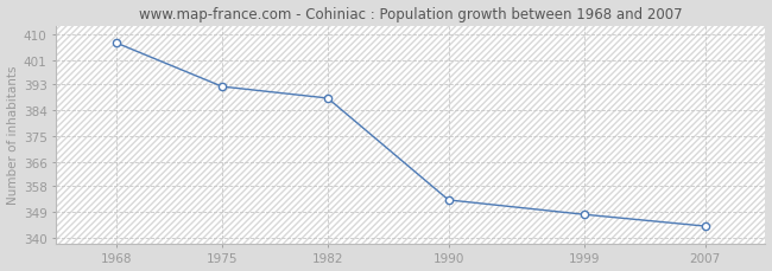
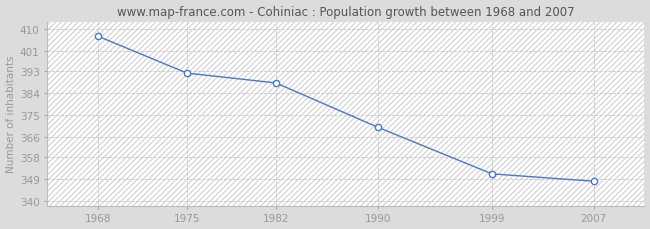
1990: 353 -> 370
1999: 348 -> 351
2007: 344 -> 348
